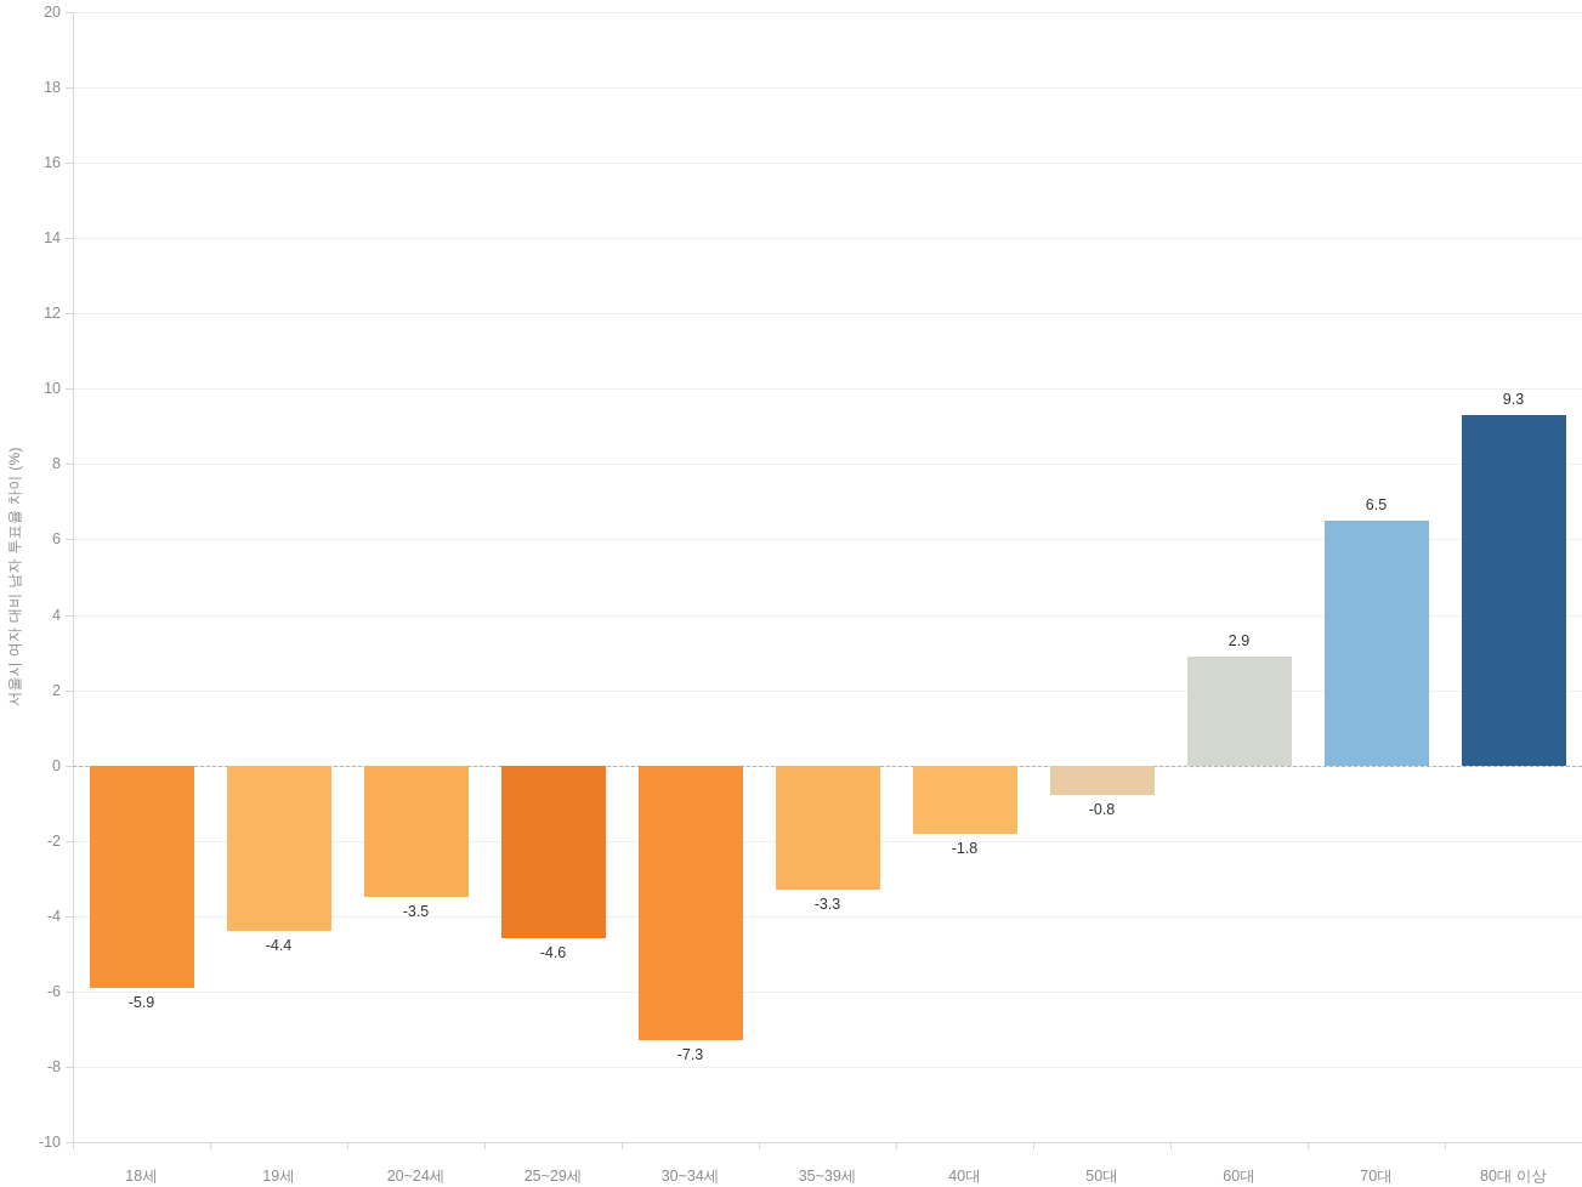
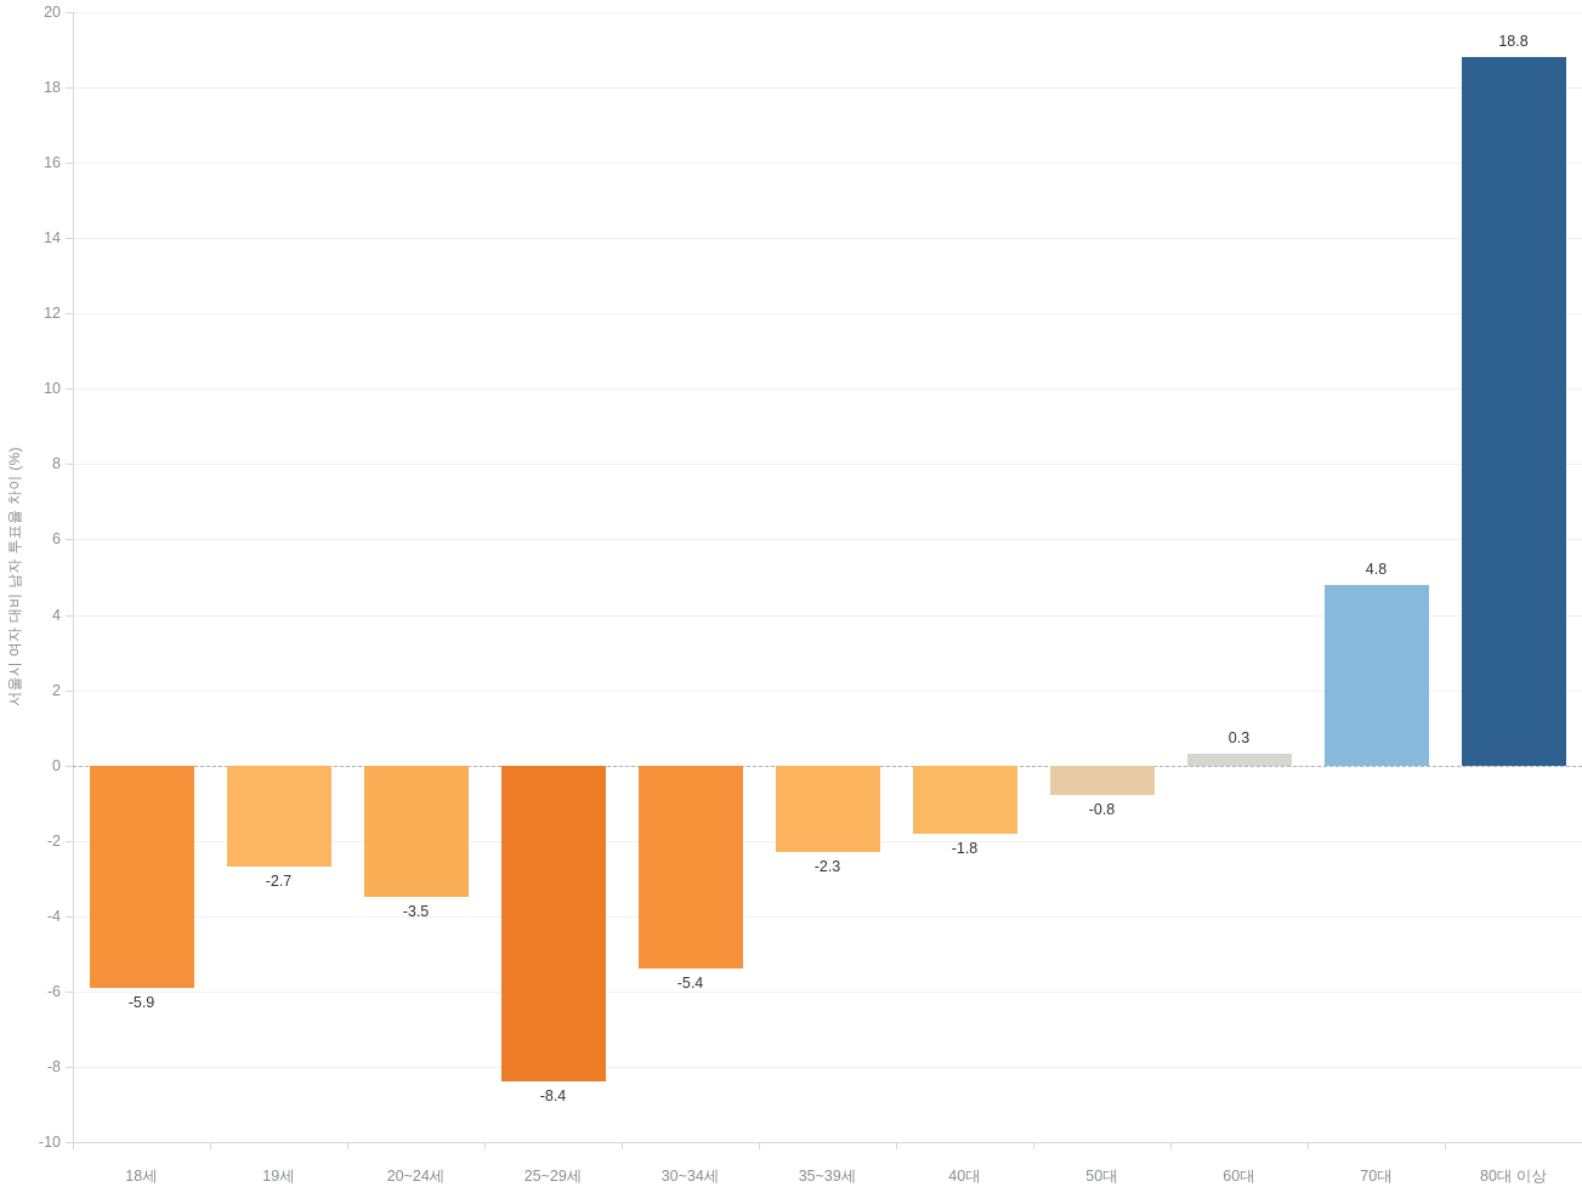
19세: -4.4 -> -2.7
25~29세: -4.6 -> -8.4
30~34세: -7.3 -> -5.4
35~39세: -3.3 -> -2.3
60대: 2.9 -> 0.3
70대: 6.5 -> 4.8
80대 이상: 9.3 -> 18.8
